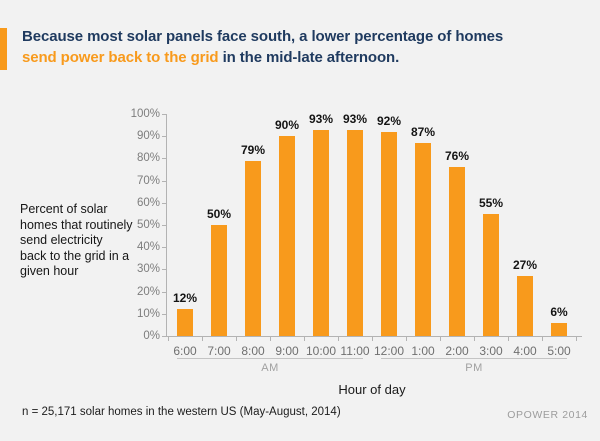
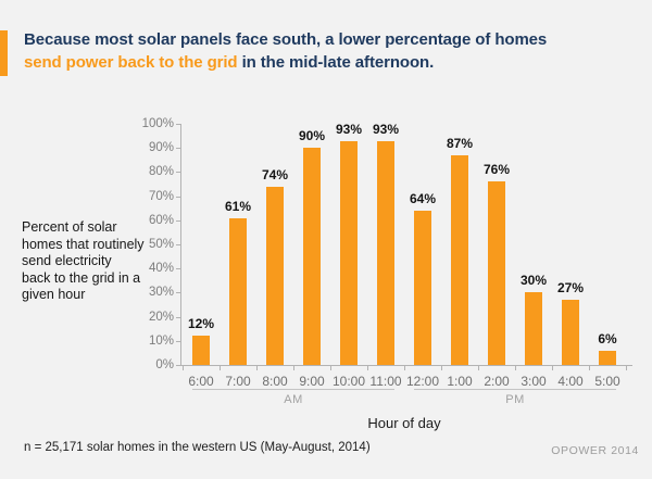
7:00: 50% -> 61%
8:00: 79% -> 74%
12:00: 92% -> 64%
3:00: 55% -> 30%
